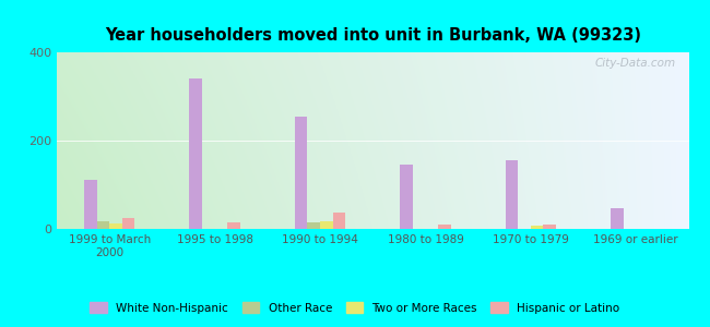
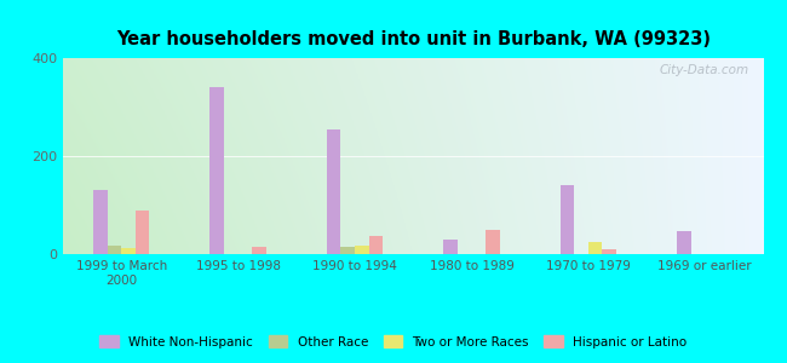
White Non-Hispanic/1999 to March 2000: 110 -> 130
Hispanic or Latino/1999 to March 2000: 25 -> 90
White Non-Hispanic/1980 to 1989: 145 -> 30
Hispanic or Latino/1980 to 1989: 10 -> 50
White Non-Hispanic/1970 to 1979: 155 -> 140
Two or More Races/1970 to 1979: 8 -> 25
